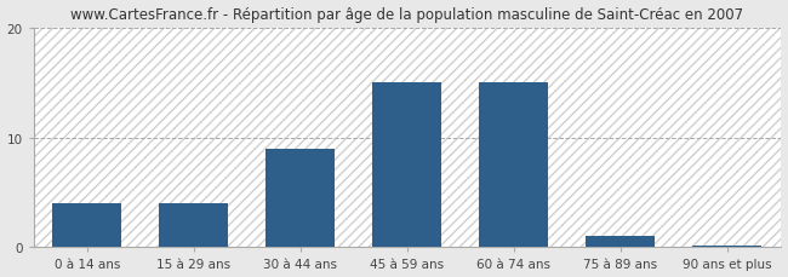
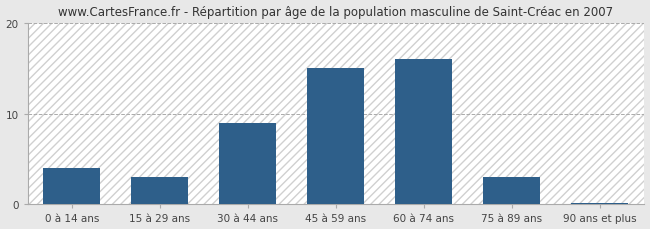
15 à 29 ans: 4.0 -> 3.0
60 à 74 ans: 15.0 -> 16.0
75 à 89 ans: 1.0 -> 3.0
